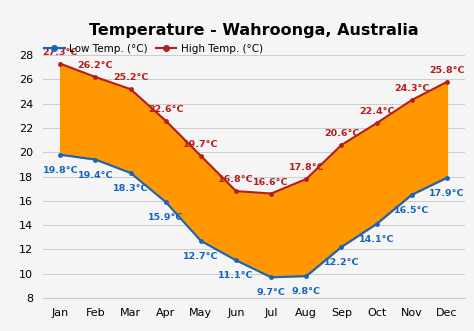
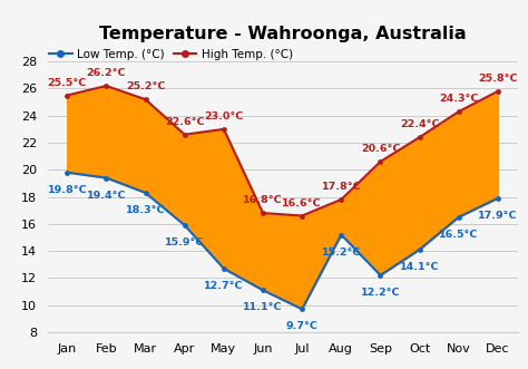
High Temp. (°C)/Jan: 27.3 -> 25.5
High Temp. (°C)/May: 19.7°C -> 23.0°C
Low Temp. (°C)/Aug: 9.8°C -> 15.2°C
